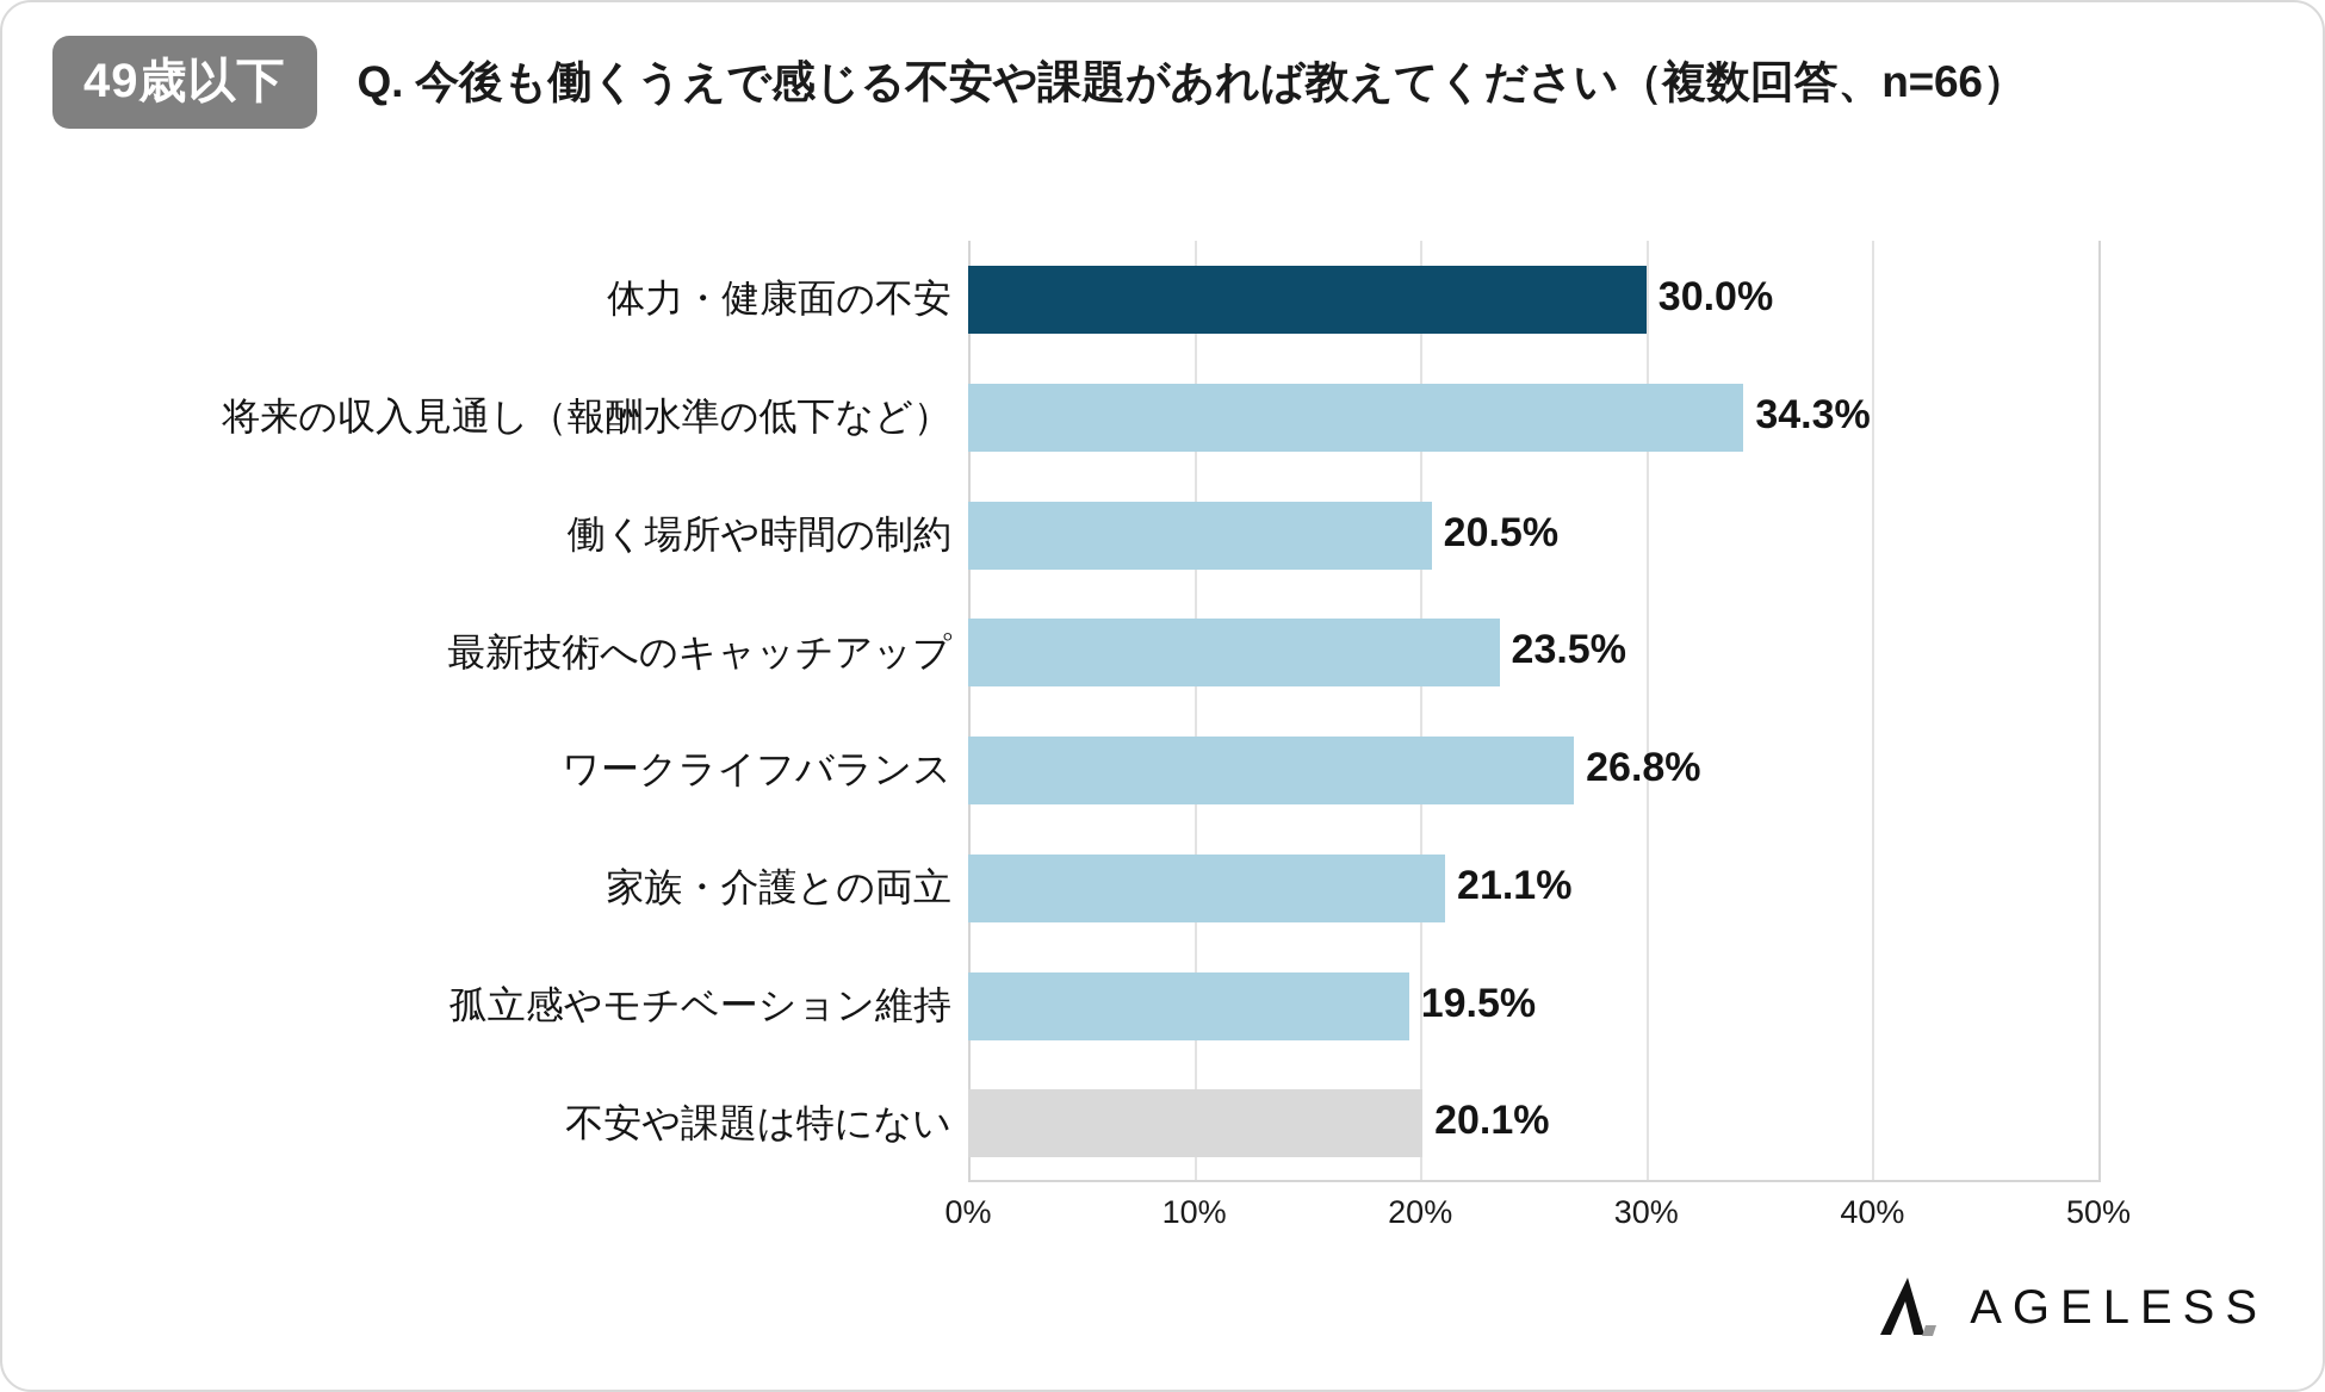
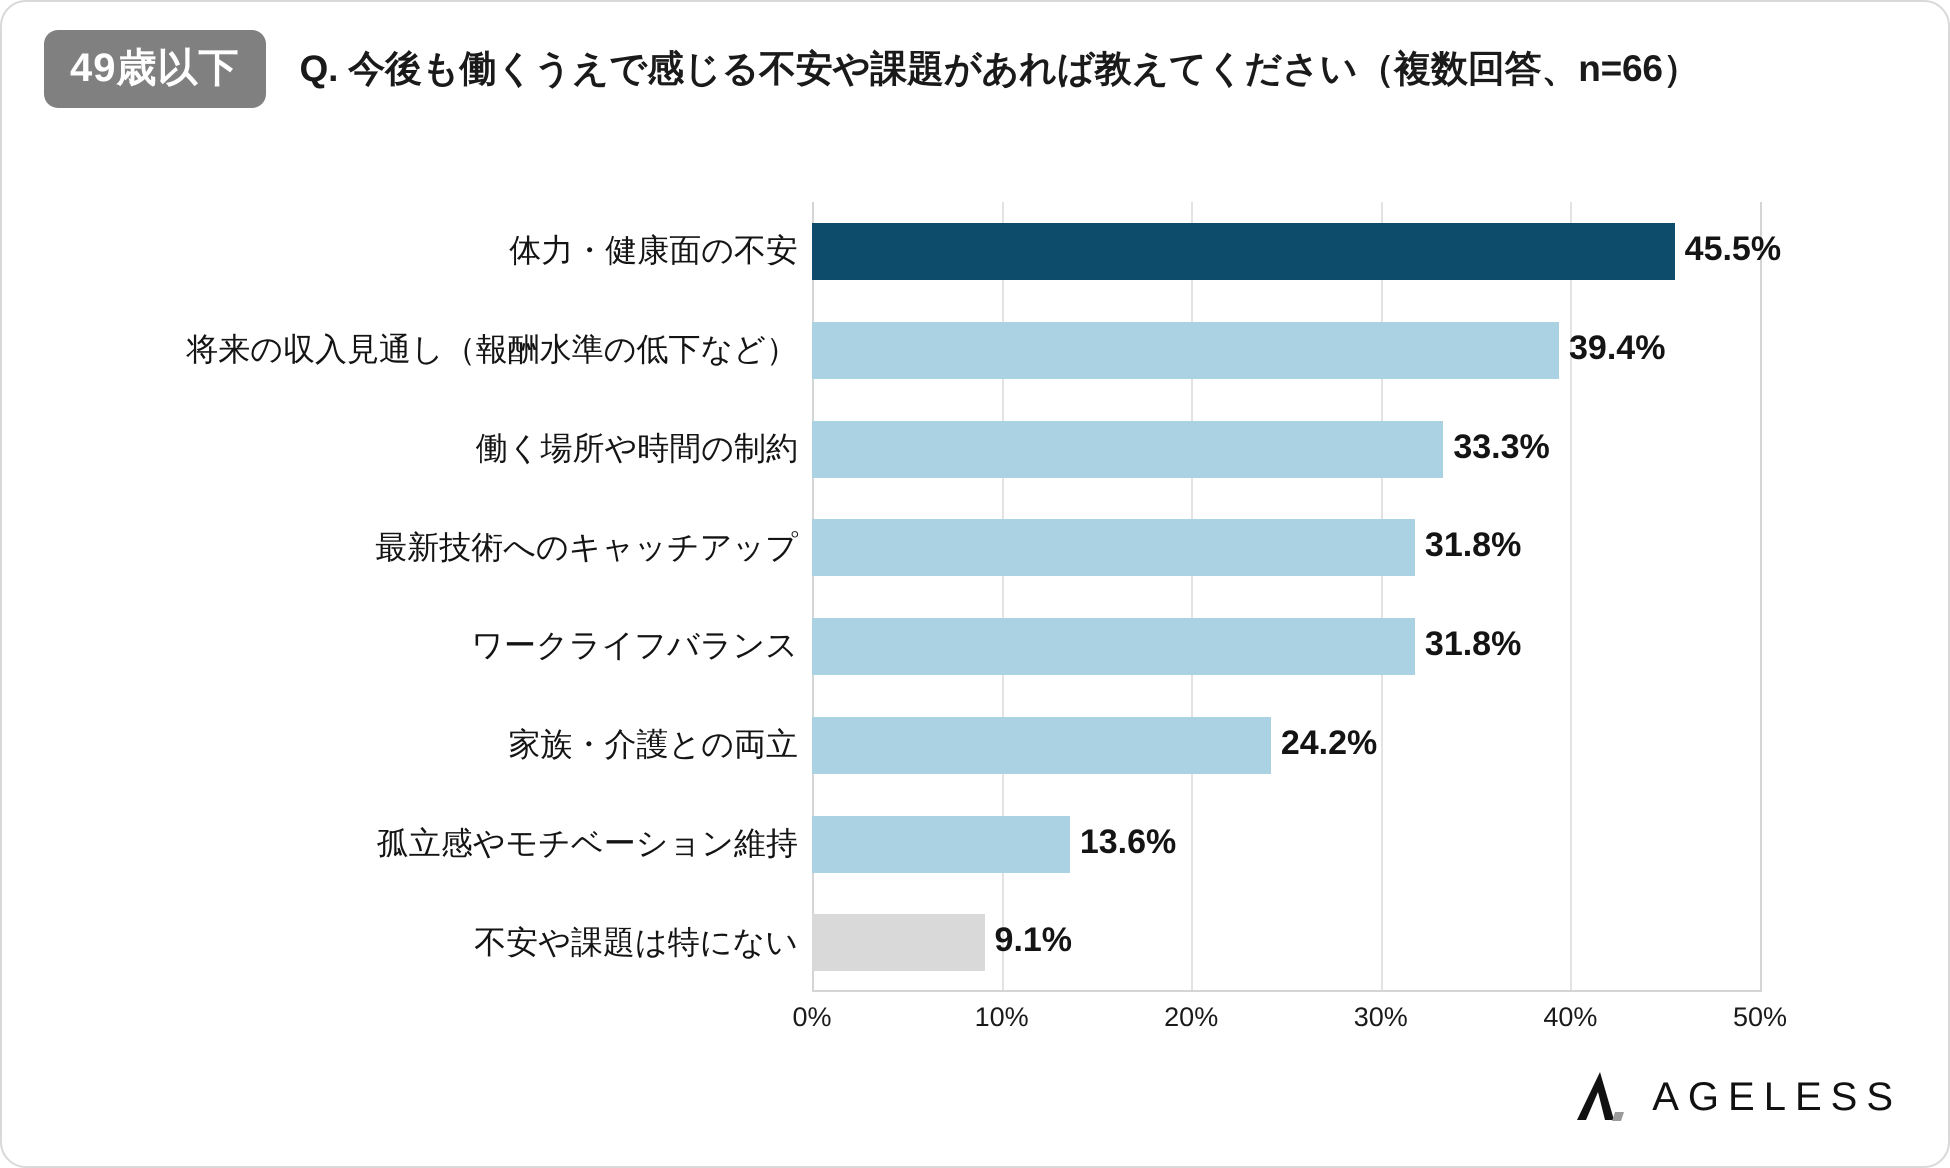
体力・健康面の不安: 30.0% -> 45.5%
将来の収入見通し（報酬水準の低下など）: 34.3% -> 39.4%
働く場所や時間の制約: 20.5% -> 33.3%
最新技術へのキャッチアップ: 23.5% -> 31.8%
ワークライフバランス: 26.8% -> 31.8%
家族・介護との両立: 21.1% -> 24.2%
孤立感やモチベーション維持: 19.5% -> 13.6%
不安や課題は特にない: 20.1% -> 9.1%
